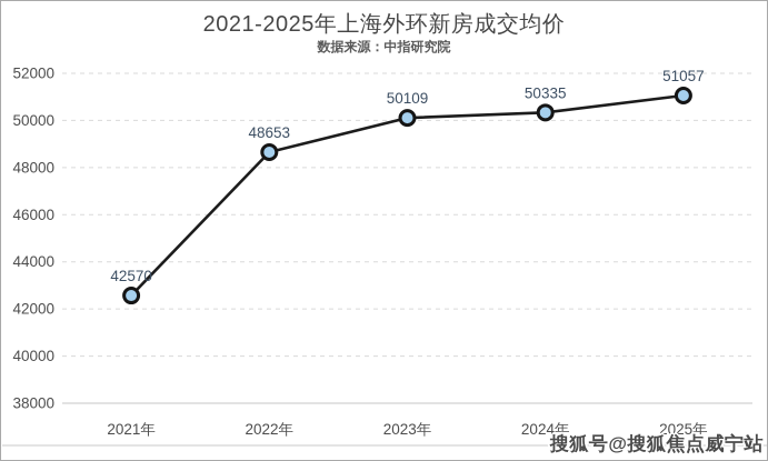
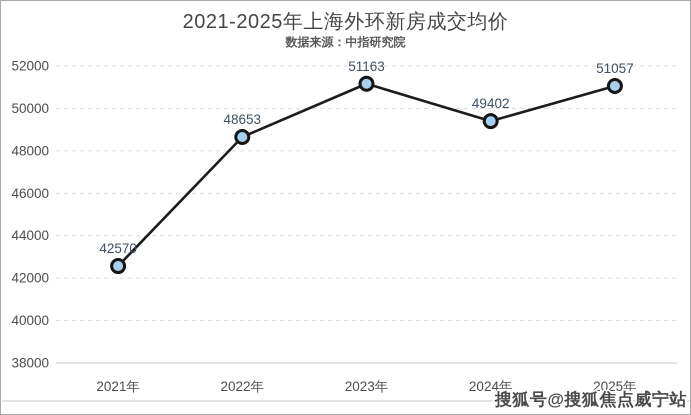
2023年: 50109 -> 51163
2024年: 50335 -> 49402
